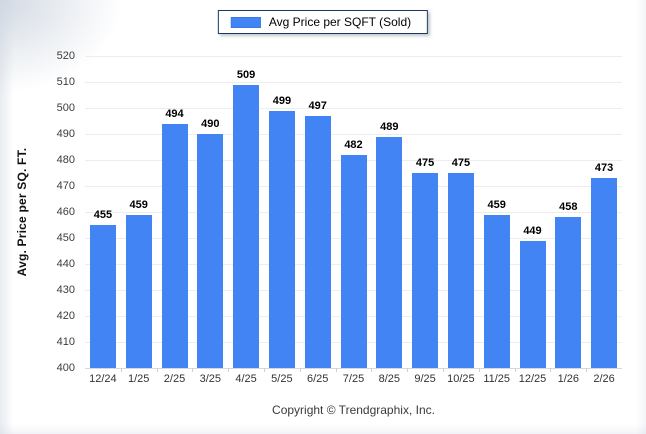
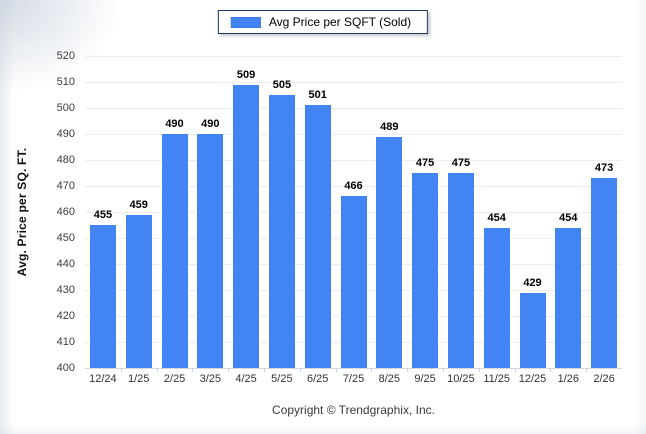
2/25: 494 -> 490
5/25: 499 -> 505
6/25: 497 -> 501
7/25: 482 -> 466
11/25: 459 -> 454
12/25: 449 -> 429
1/26: 458 -> 454
